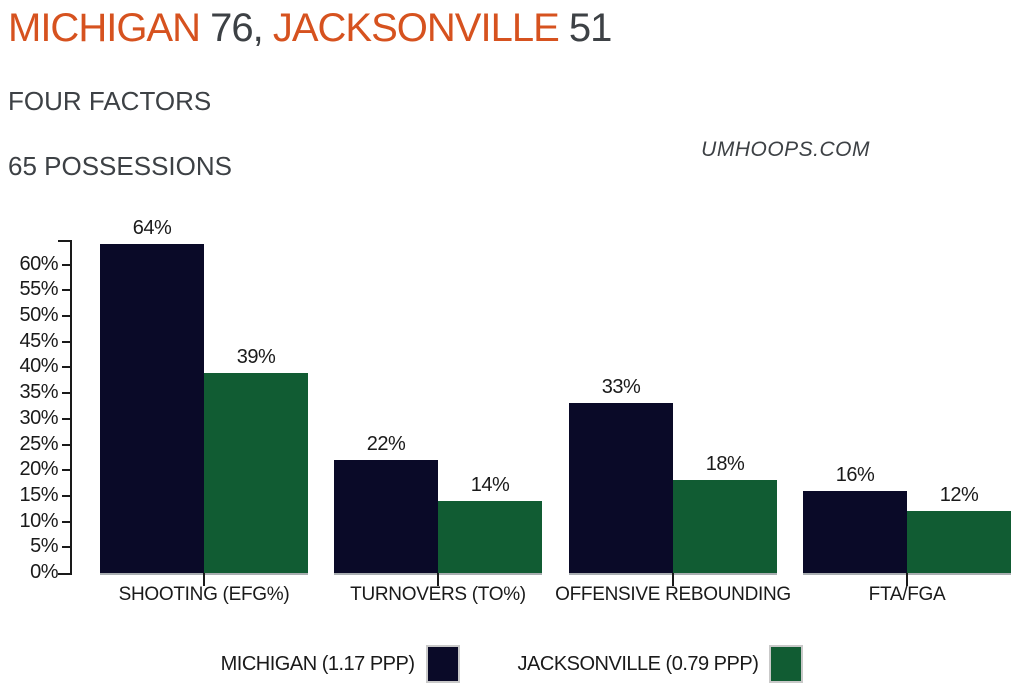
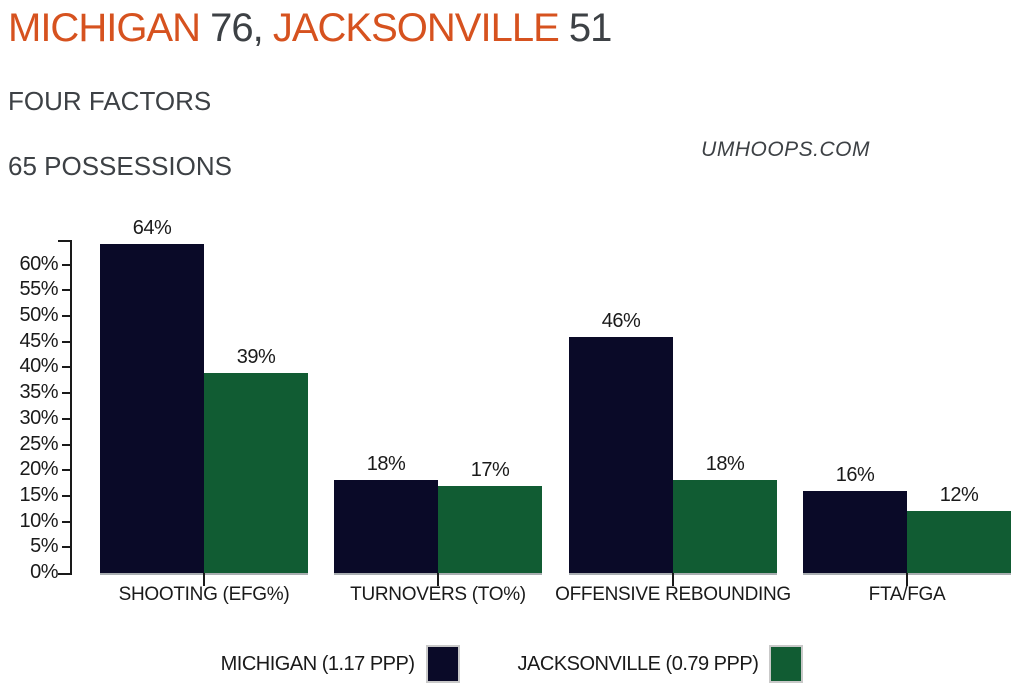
MICHIGAN (1.17 PPP)/TURNOVERS (TO%): 22% -> 18%
JACKSONVILLE (0.79 PPP)/TURNOVERS (TO%): 14% -> 17%
MICHIGAN (1.17 PPP)/OFFENSIVE REBOUNDING: 33% -> 46%
